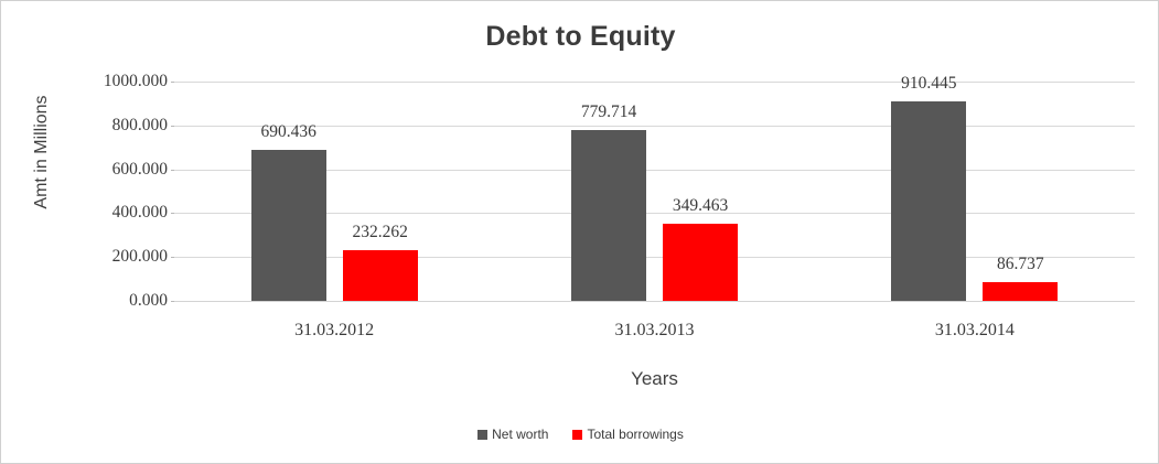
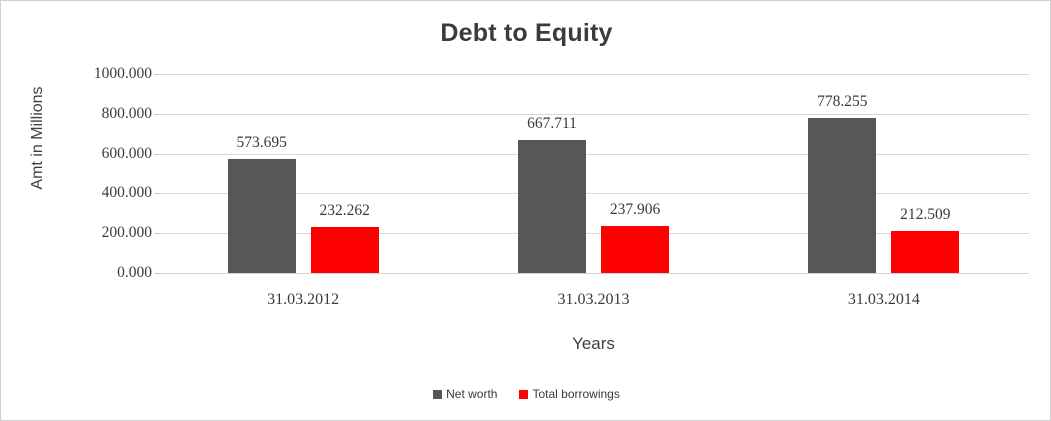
Net worth/31.03.2012: 690.436 -> 573.695
Net worth/31.03.2013: 779.714 -> 667.711
Total borrowings/31.03.2013: 349.463 -> 237.906
Net worth/31.03.2014: 910.445 -> 778.255
Total borrowings/31.03.2014: 86.737 -> 212.509
